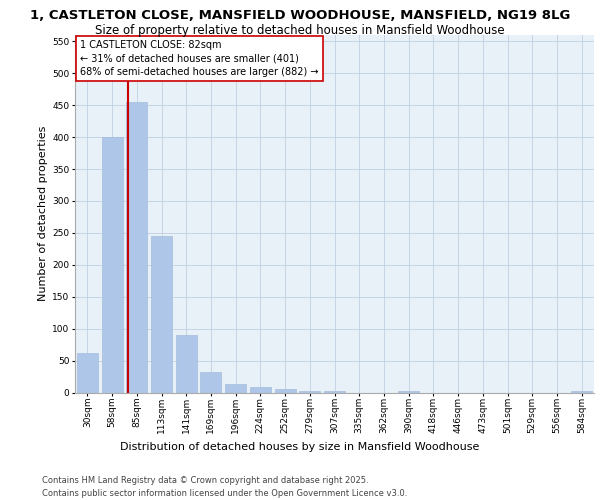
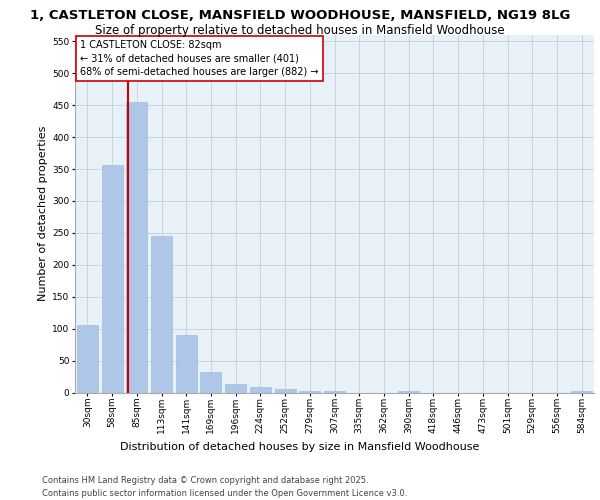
30sqm: 62 -> 105
58sqm: 400 -> 357
